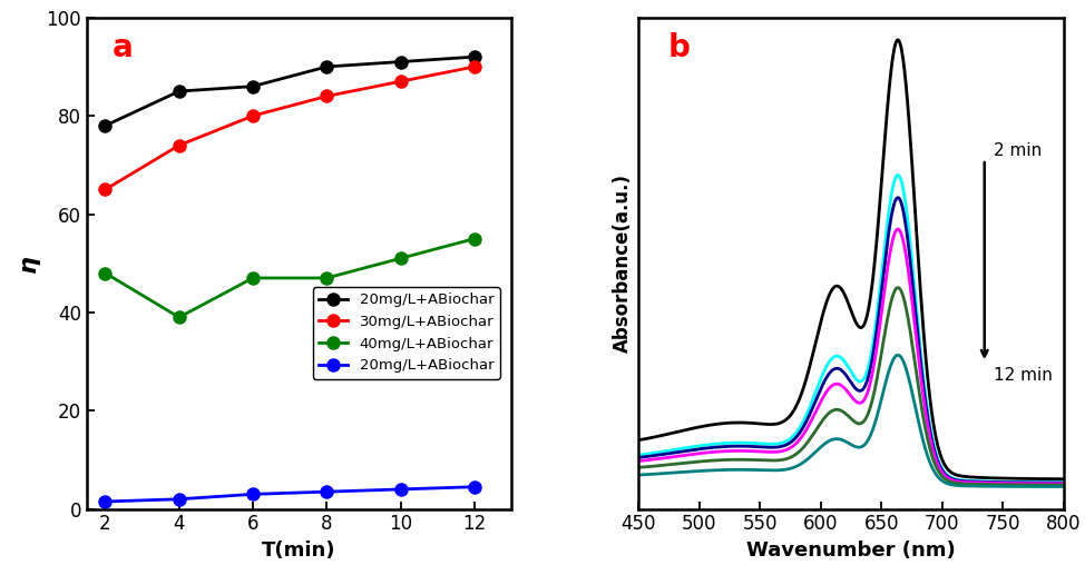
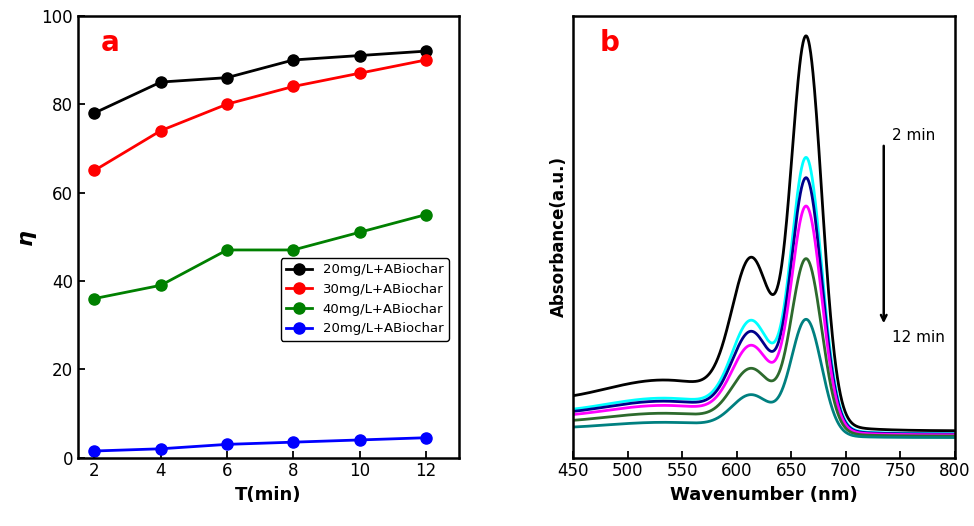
40mg/L+ABiochar/2: 48 -> 36
